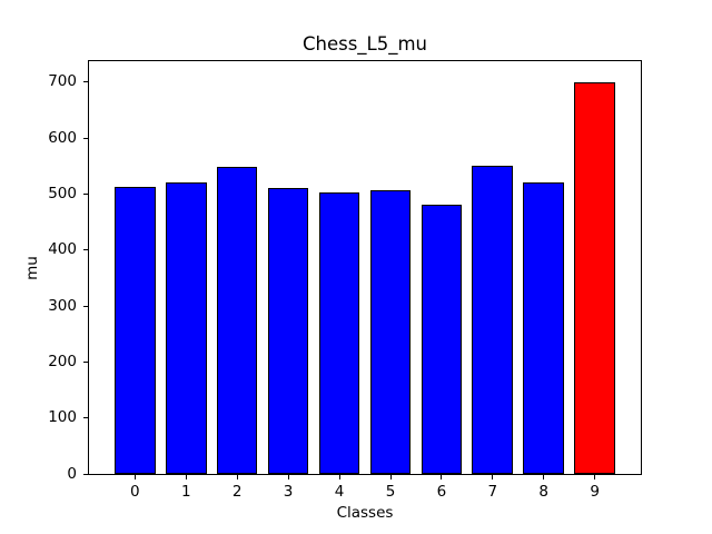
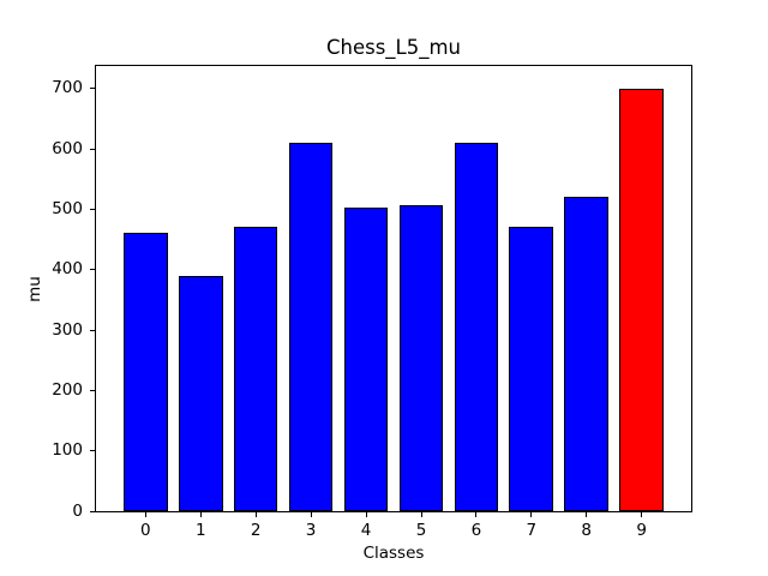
0: 510 -> 460
1: 520 -> 390
2: 550 -> 470
3: 510 -> 610
6: 480 -> 610
7: 550 -> 470
